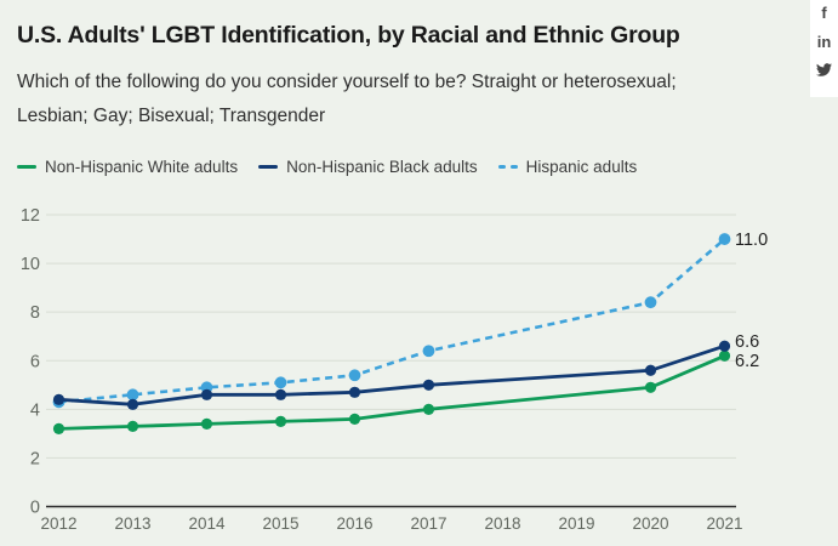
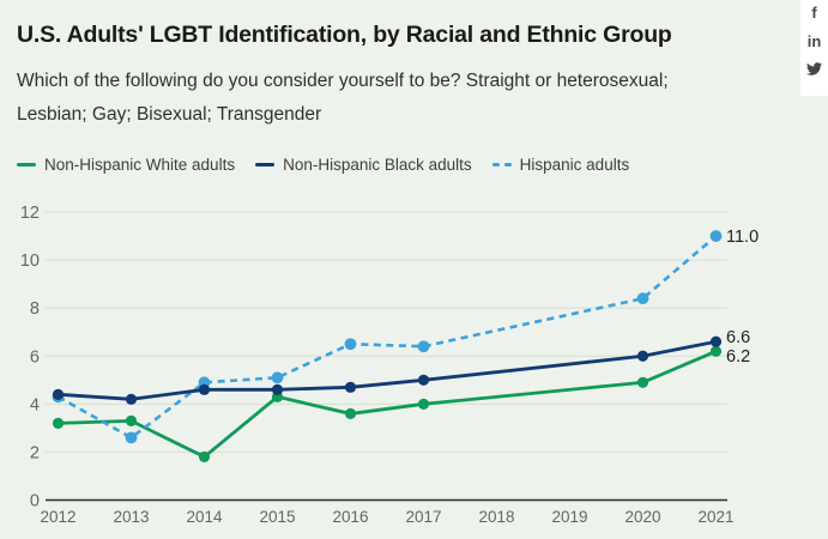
Hispanic adults/2013: 4.6 -> 2.6
Non-Hispanic White adults/2014: 3.4 -> 1.8
Non-Hispanic White adults/2015: 3.5 -> 4.3
Hispanic adults/2016: 5.4 -> 6.5
Non-Hispanic Black adults/2020: 5.6 -> 6.0
